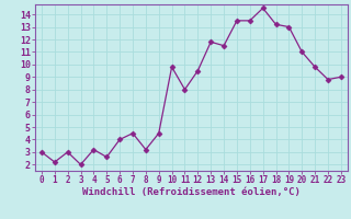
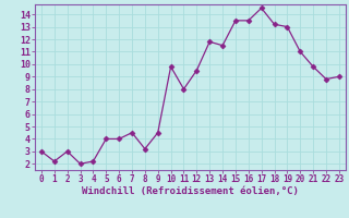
4: 3.2 -> 2.2
5: 2.6 -> 4.0
